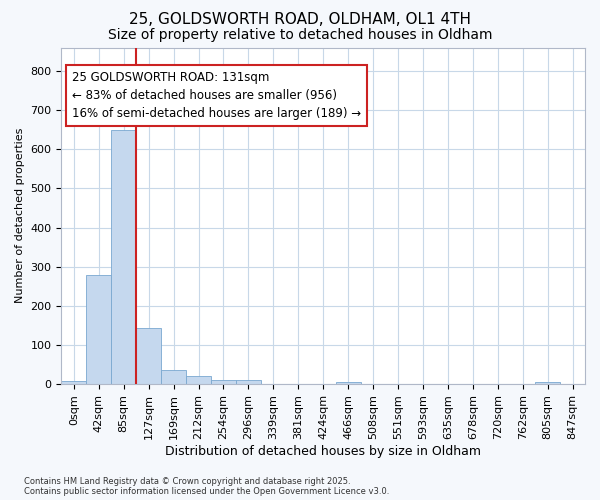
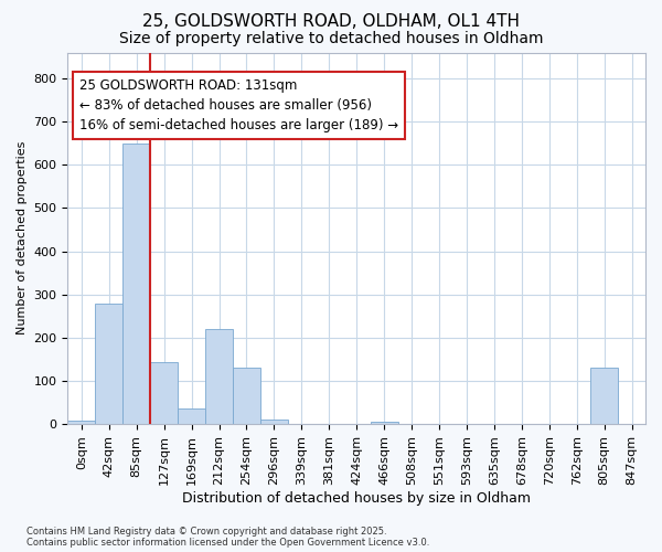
212sqm: 20 -> 220
254sqm: 10 -> 130
805sqm: 5 -> 130
